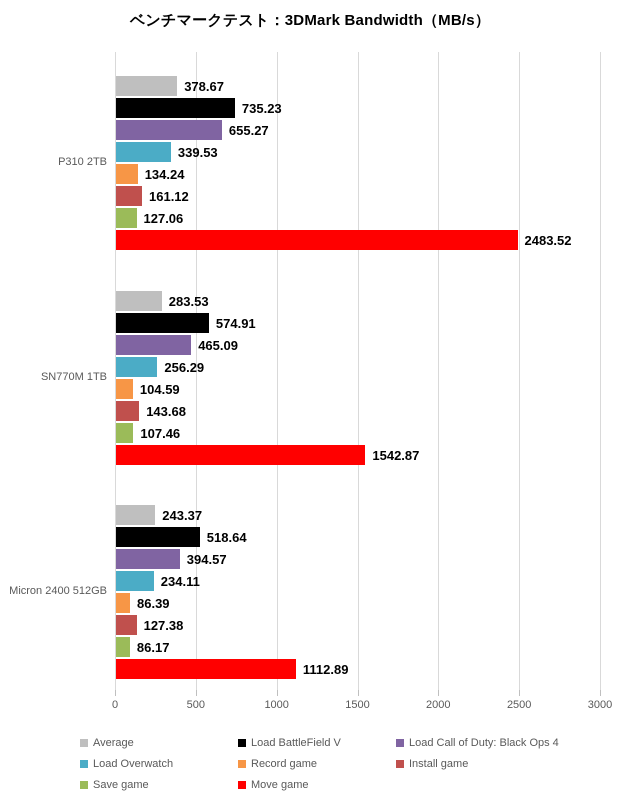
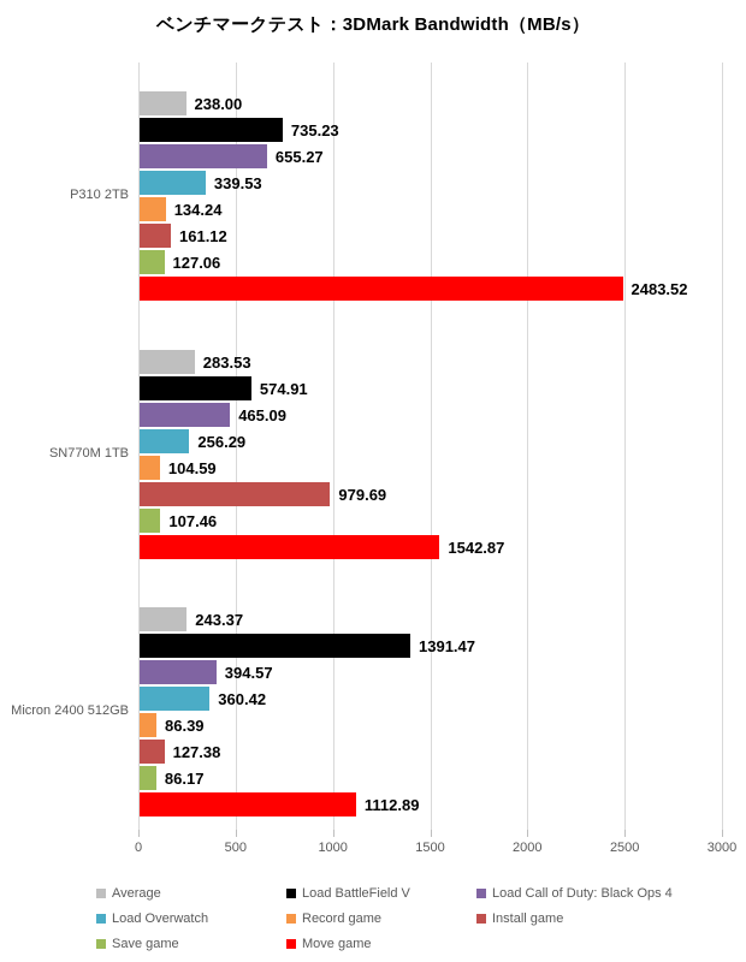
Average/P310 2TB: 378.67 -> 238.00
Install game/SN770M 1TB: 143.68 -> 979.69
Load BattleField V/Micron 2400 512GB: 518.64 -> 1391.47
Load Overwatch/Micron 2400 512GB: 234.11 -> 360.42
